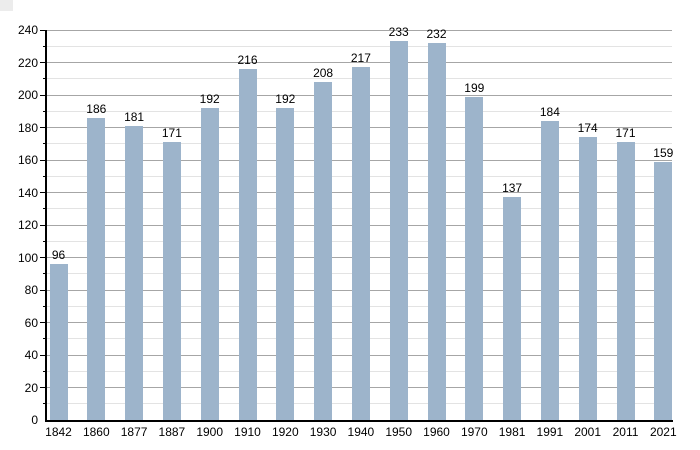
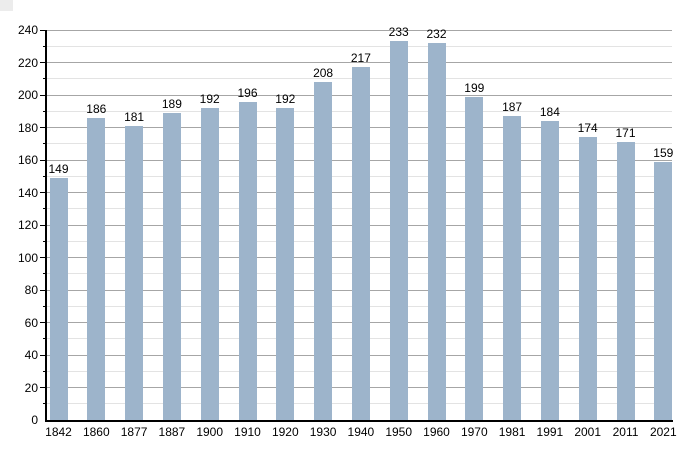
1842: 96 -> 149
1887: 171 -> 189
1910: 216 -> 196
1981: 137 -> 187
